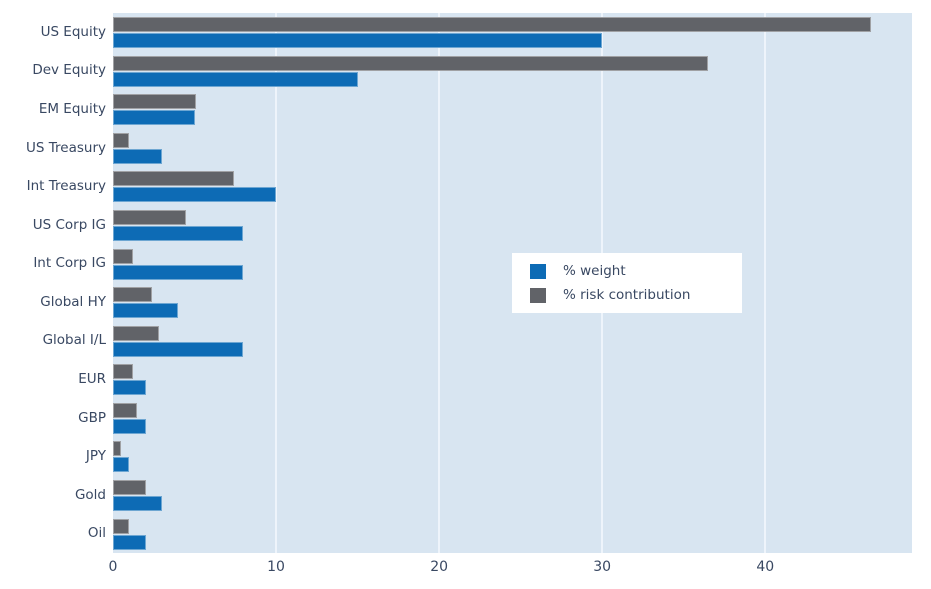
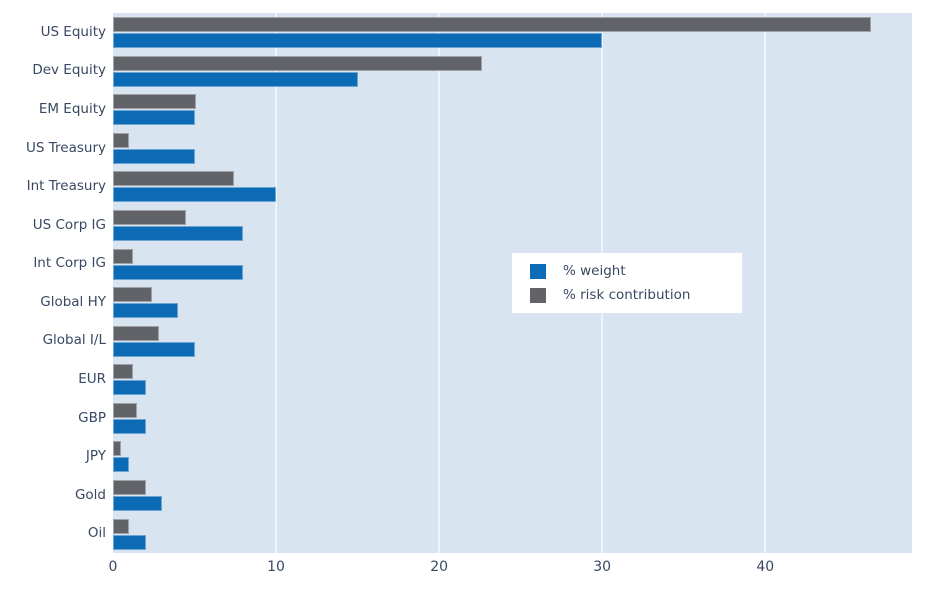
% risk contribution/Dev Equity: 36.5 -> 22.6
% weight/US Treasury: 3 -> 5
% weight/Global I/L: 8 -> 5
